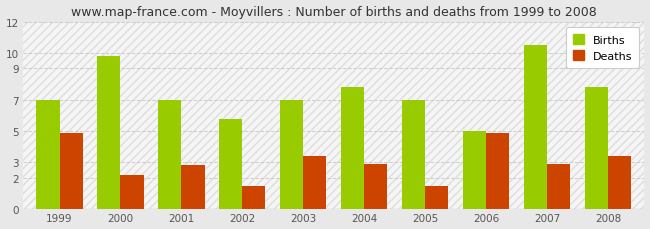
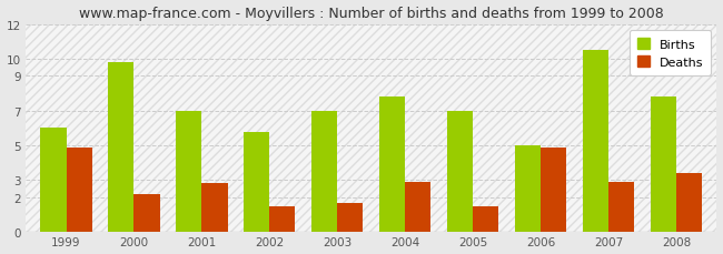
Births/1999: 7.0 -> 6.0
Deaths/2003: 3.4 -> 1.7
